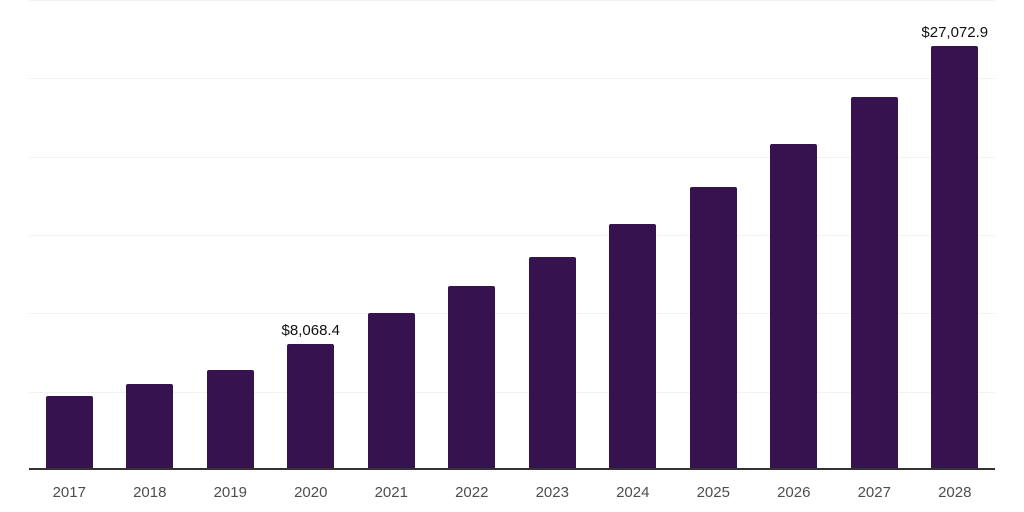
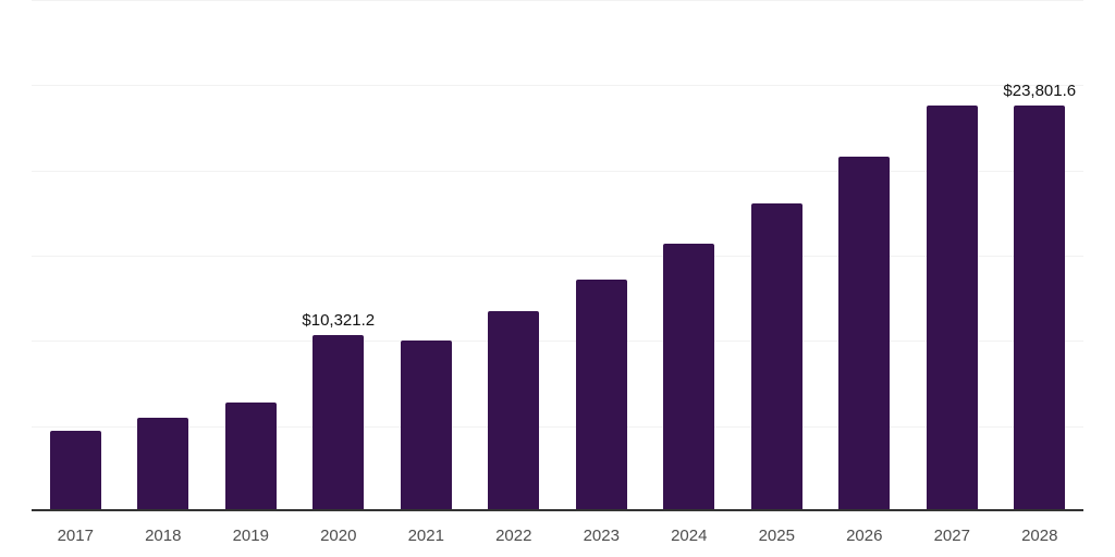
2020: $8,068.4 -> $10,321.2
2028: $27,072.9 -> $23,801.6
